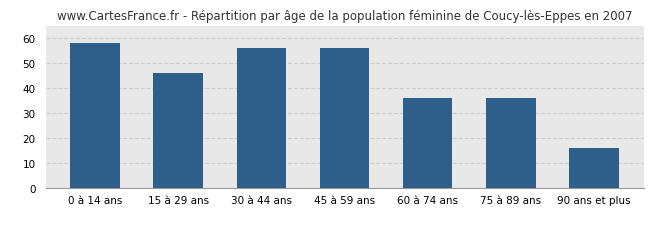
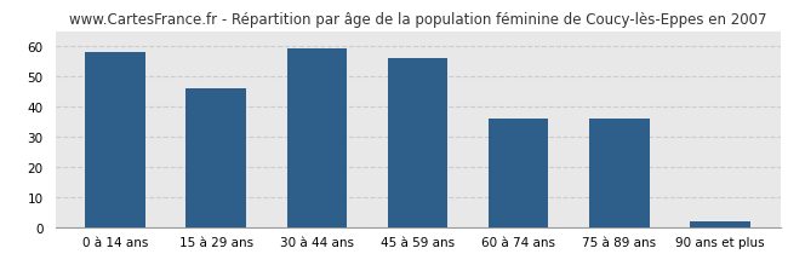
30 à 44 ans: 56 -> 59
90 ans et plus: 16 -> 2
